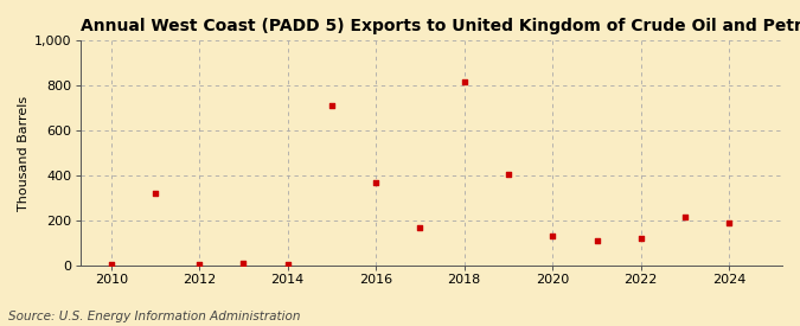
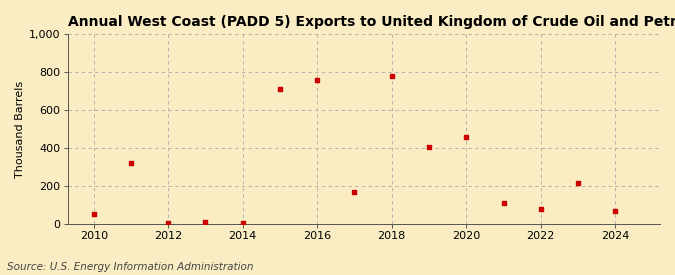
2010: 0 -> 50
2016: 370 -> 760
2018: 820 -> 780
2020: 130 -> 460
2022: 120 -> 80
2024: 190 -> 70
